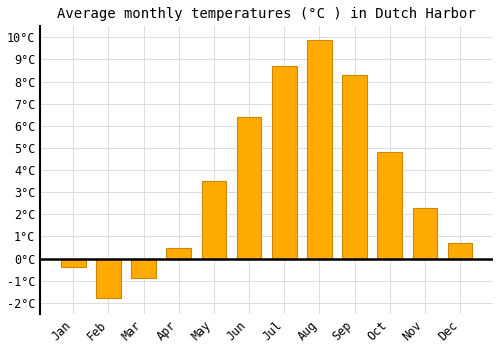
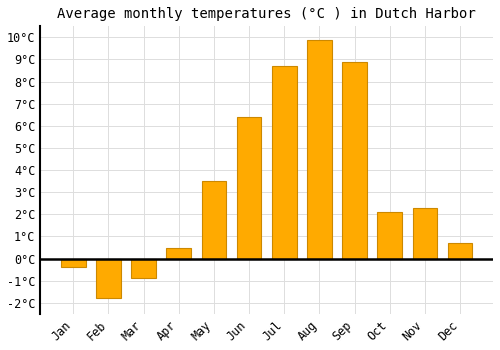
Sep: 8.3°C -> 8.9°C
Oct: 4.8°C -> 2.1°C
